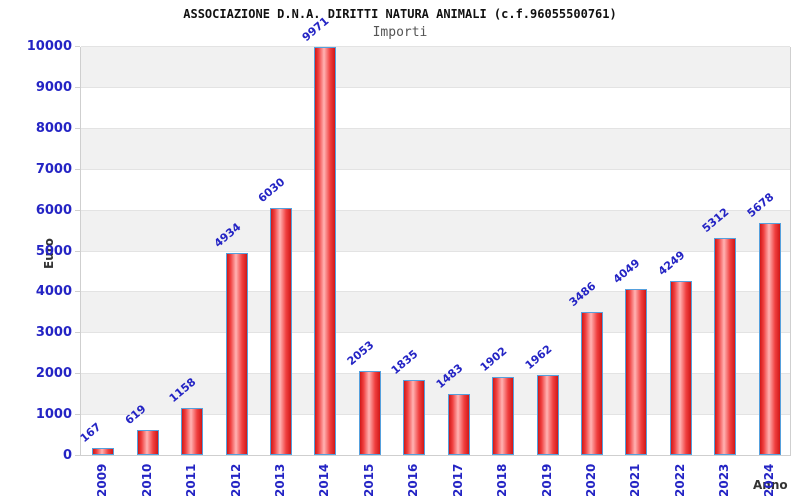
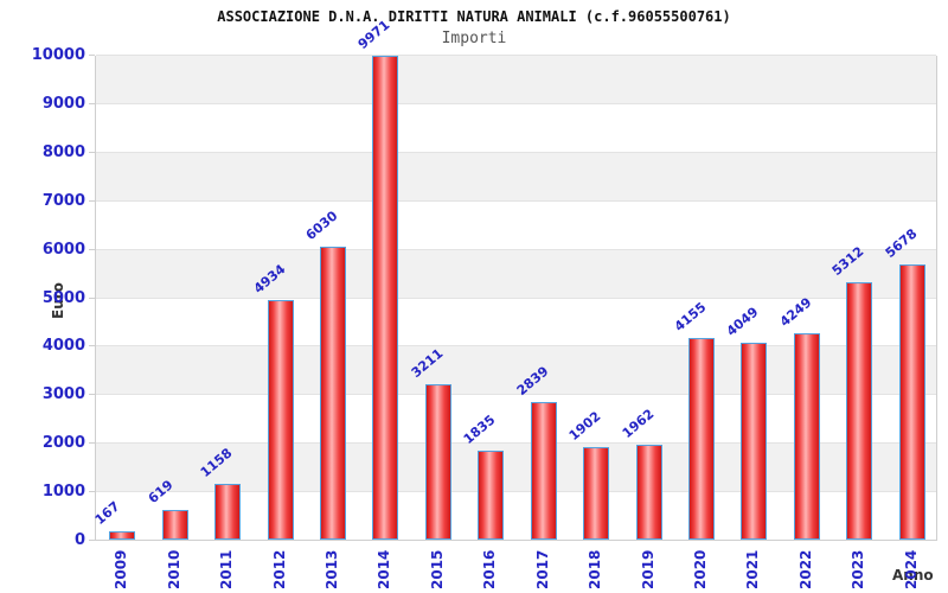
2015: 2053 -> 3211
2017: 1483 -> 2839
2020: 3486 -> 4155
